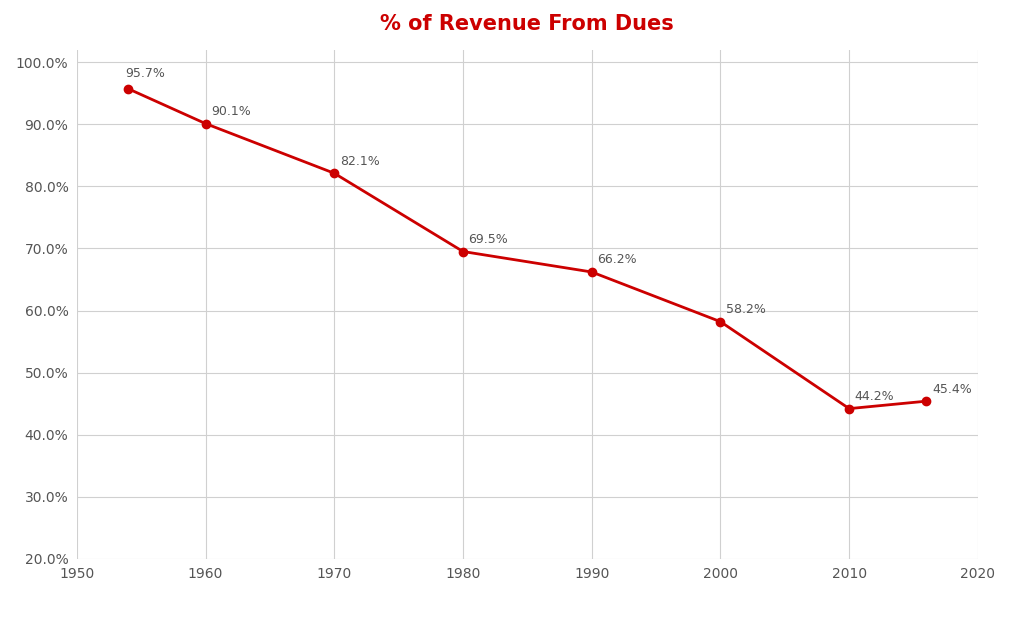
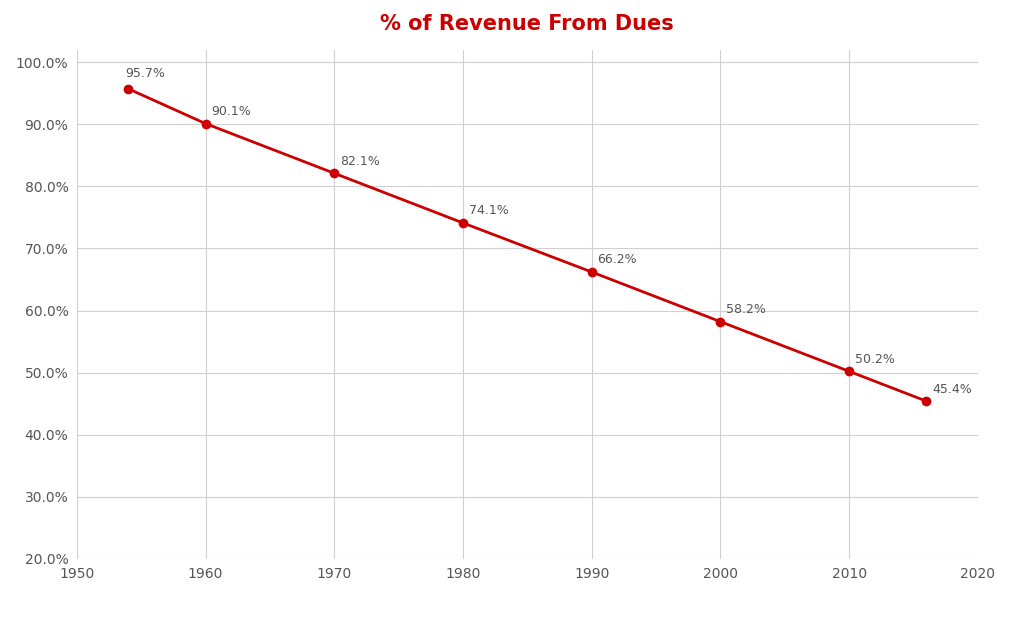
1980: 69.5% -> 74.1%
2010: 44.2% -> 50.2%
